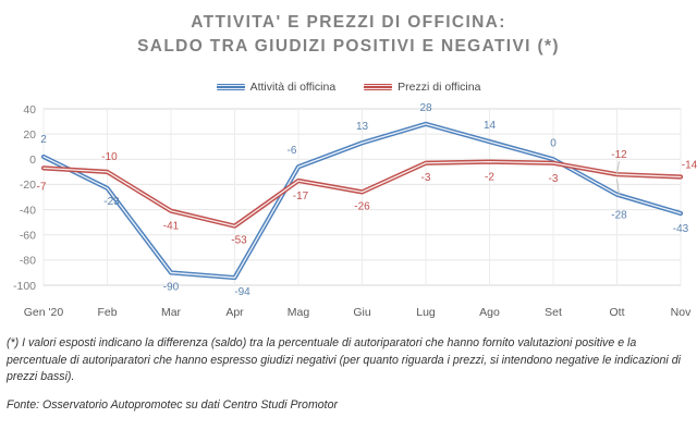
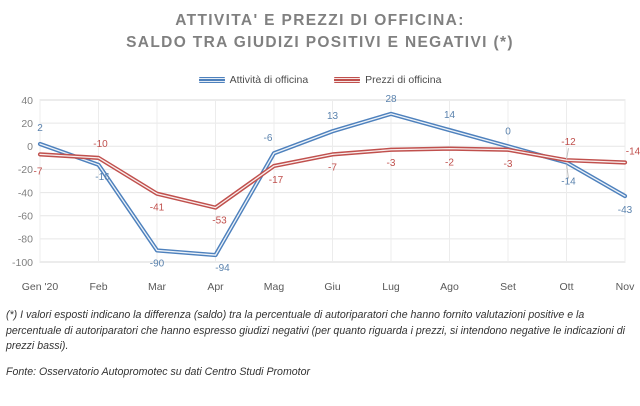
Attività di officina/Feb: -23 -> -16
Prezzi di officina/Giu: -26 -> -7
Attività di officina/Ott: -28 -> -14
